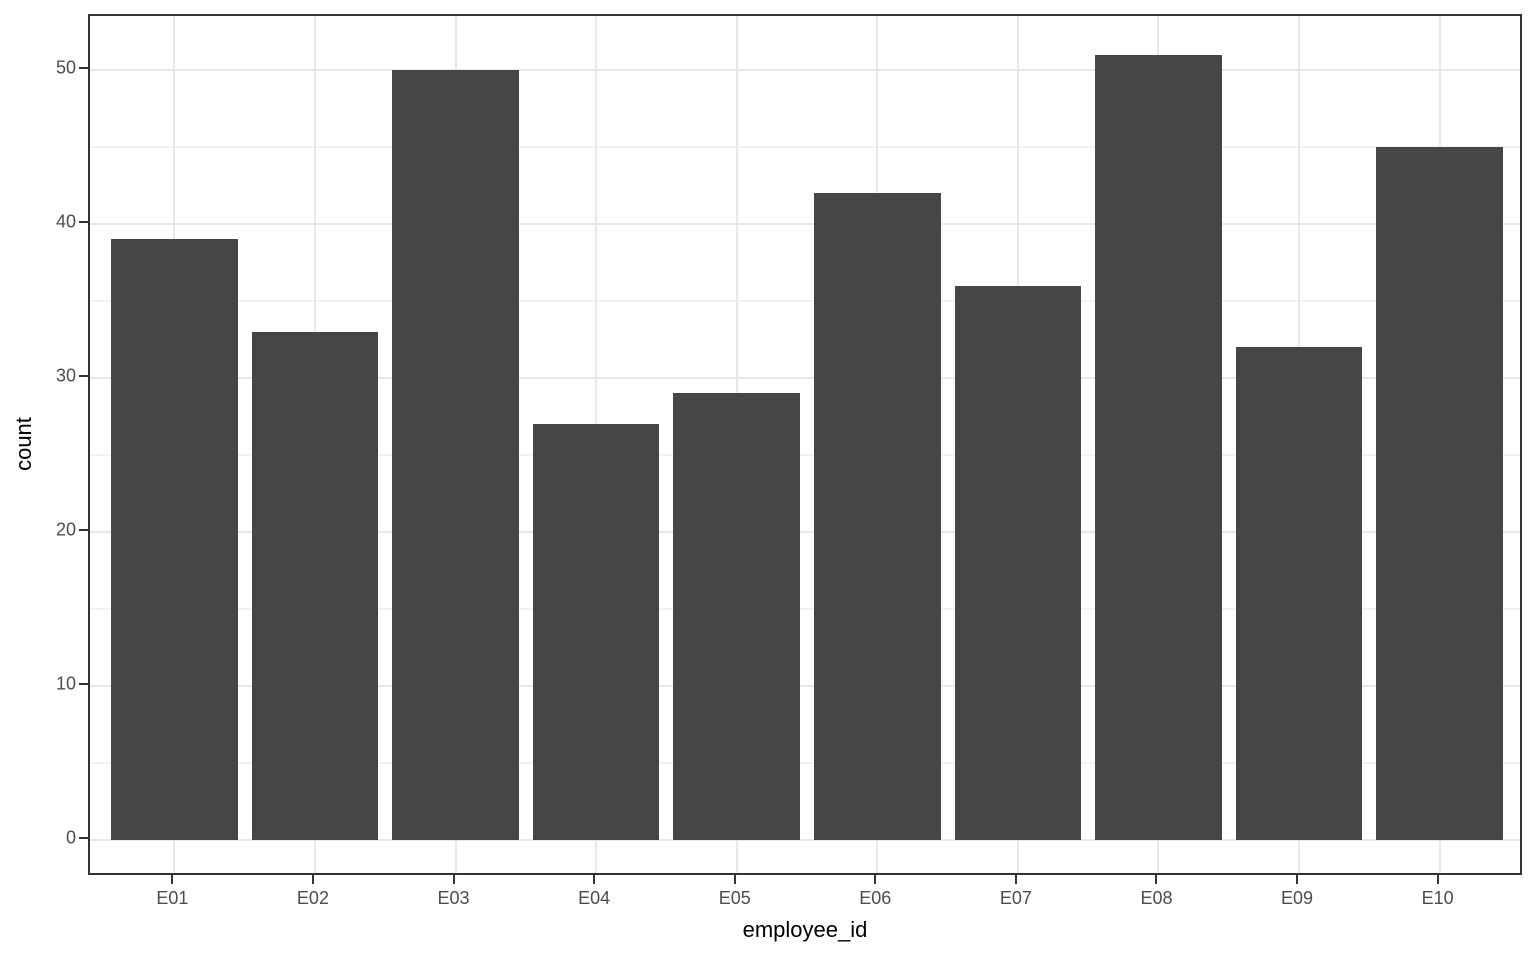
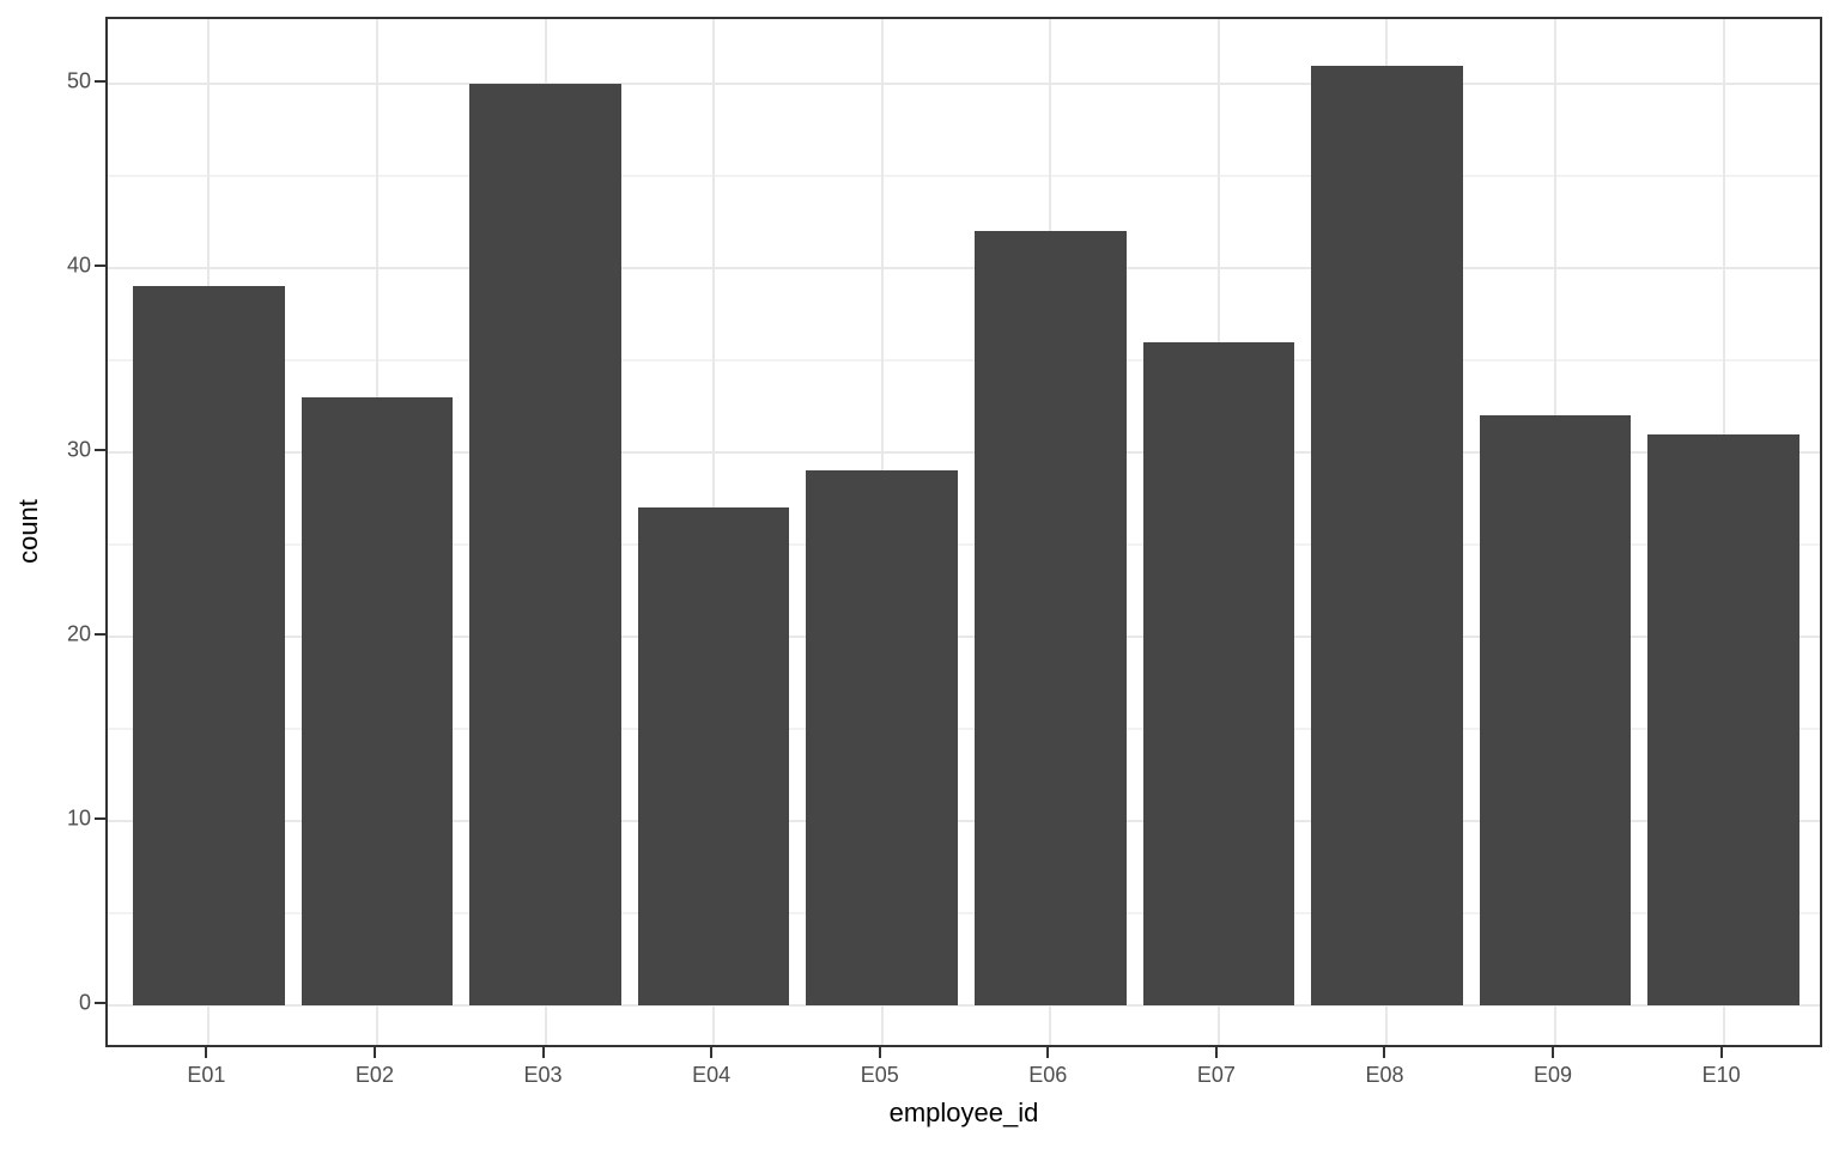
E10: 45 -> 31
